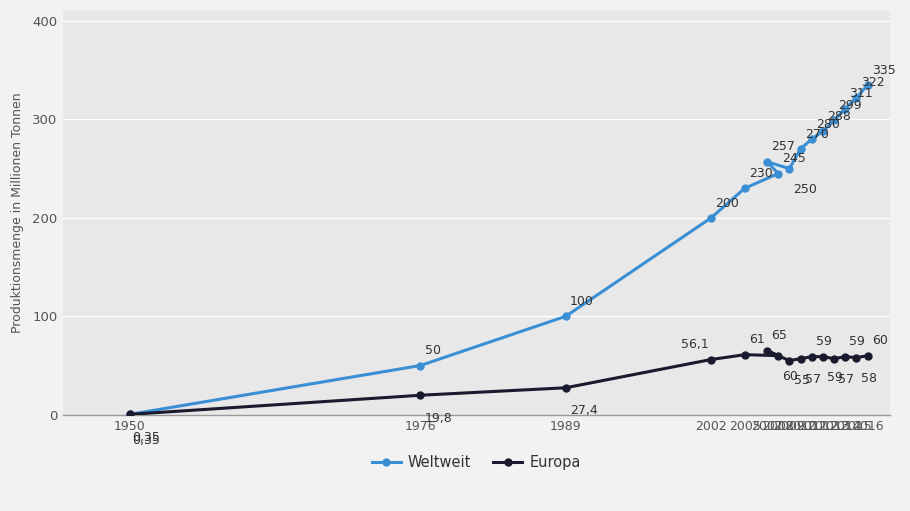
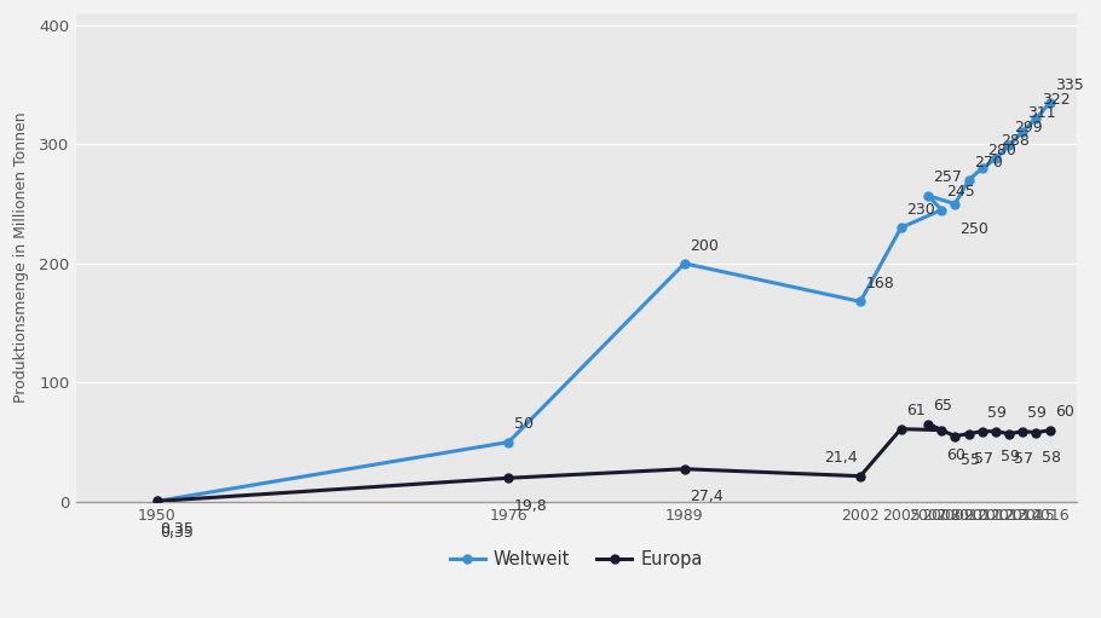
Weltweit/1989: 100 -> 200
Weltweit/2002: 200 -> 168
Europa/2002: 56,1 -> 21,4
